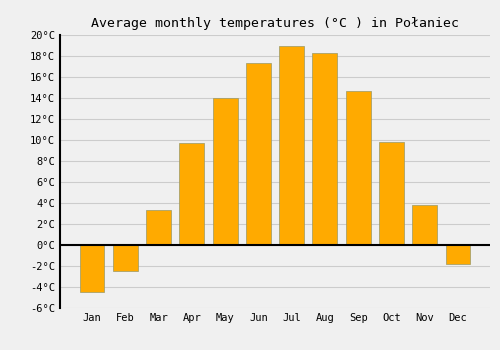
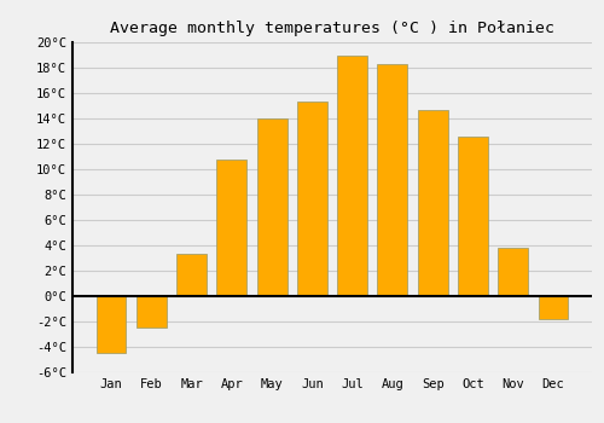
Apr: 9.7°C -> 10.8°C
Jun: 17.3°C -> 15.3°C
Oct: 9.8°C -> 12.6°C
